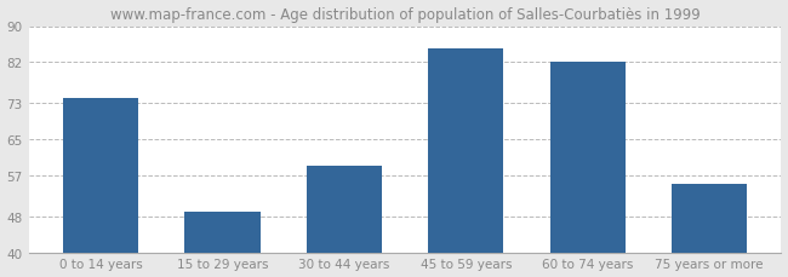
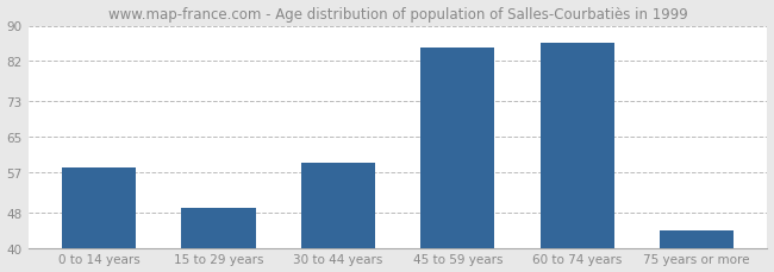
0 to 14 years: 74 -> 58
60 to 74 years: 82 -> 86
75 years or more: 55 -> 44
